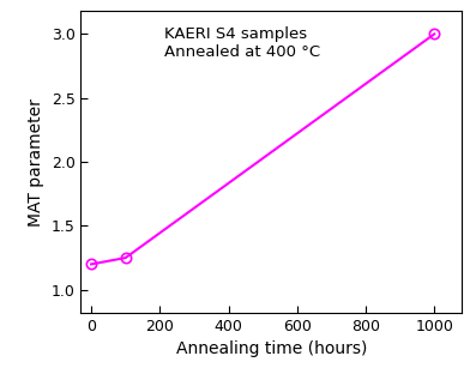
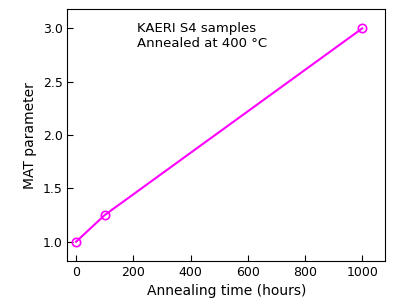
0: 1.20 -> 1.00
